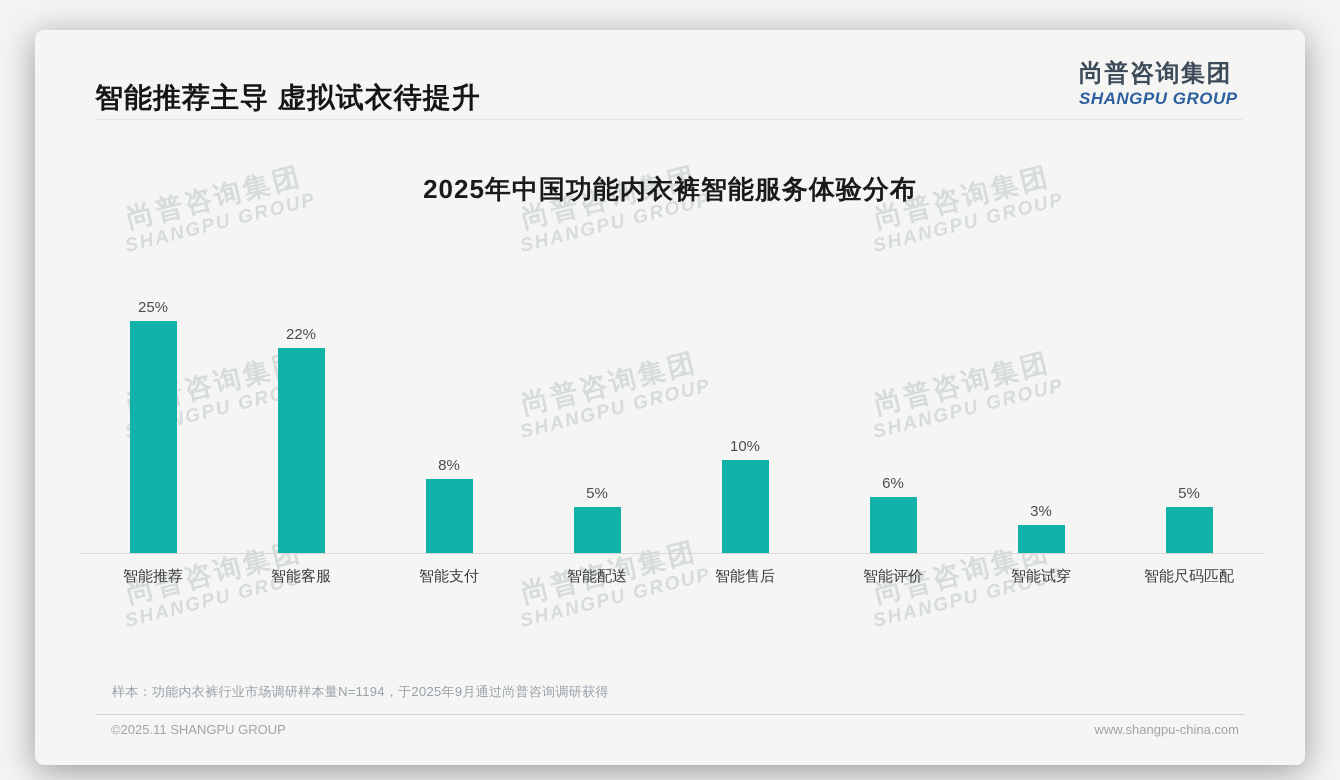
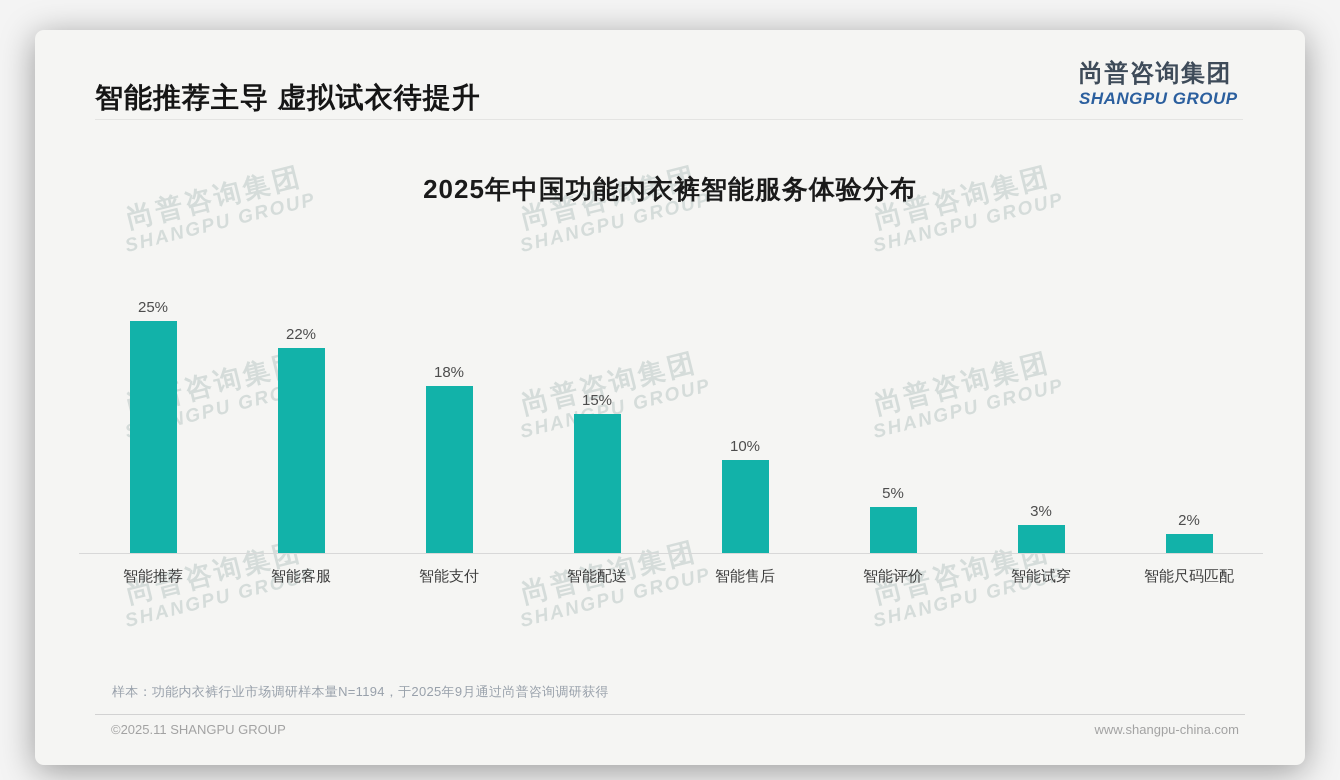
智能支付: 8% -> 18%
智能配送: 5% -> 15%
智能评价: 6% -> 5%
智能尺码匹配: 5% -> 2%
